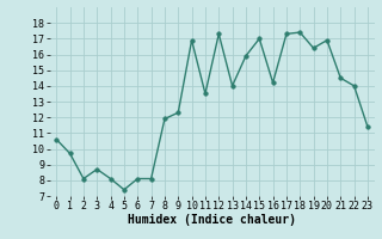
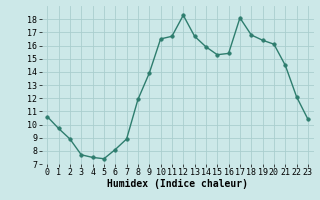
2: 8.1 -> 8.9
3: 8.7 -> 7.7
4: 8.1 -> 7.5
7: 8.1 -> 8.9
9: 12.3 -> 13.9
10: 16.9 -> 16.5
11: 13.5 -> 16.7
12: 17.3 -> 18.3
13: 14.0 -> 16.7
15: 17.0 -> 15.3
16: 14.2 -> 15.4
17: 17.3 -> 18.1
18: 17.4 -> 16.8
20: 16.9 -> 16.1
22: 14.0 -> 12.1
23: 11.4 -> 10.4
